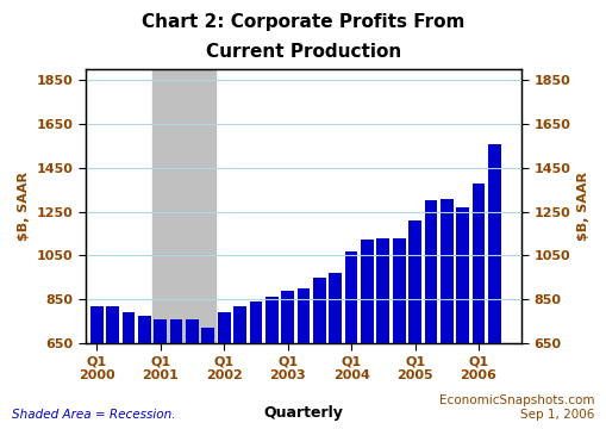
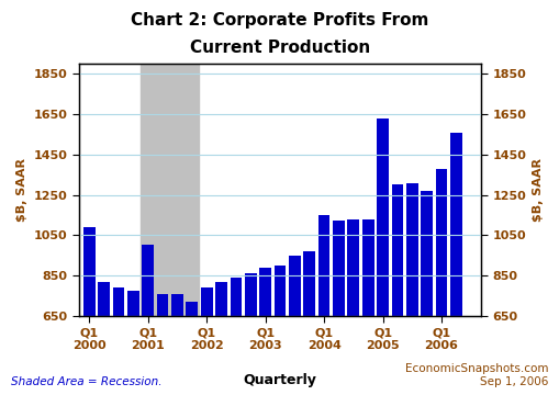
Q1 2000: 820 -> 1090
Q1 2001: 760 -> 1000
Q1 2004: 1070 -> 1150
Q1 2005: 1210 -> 1630
